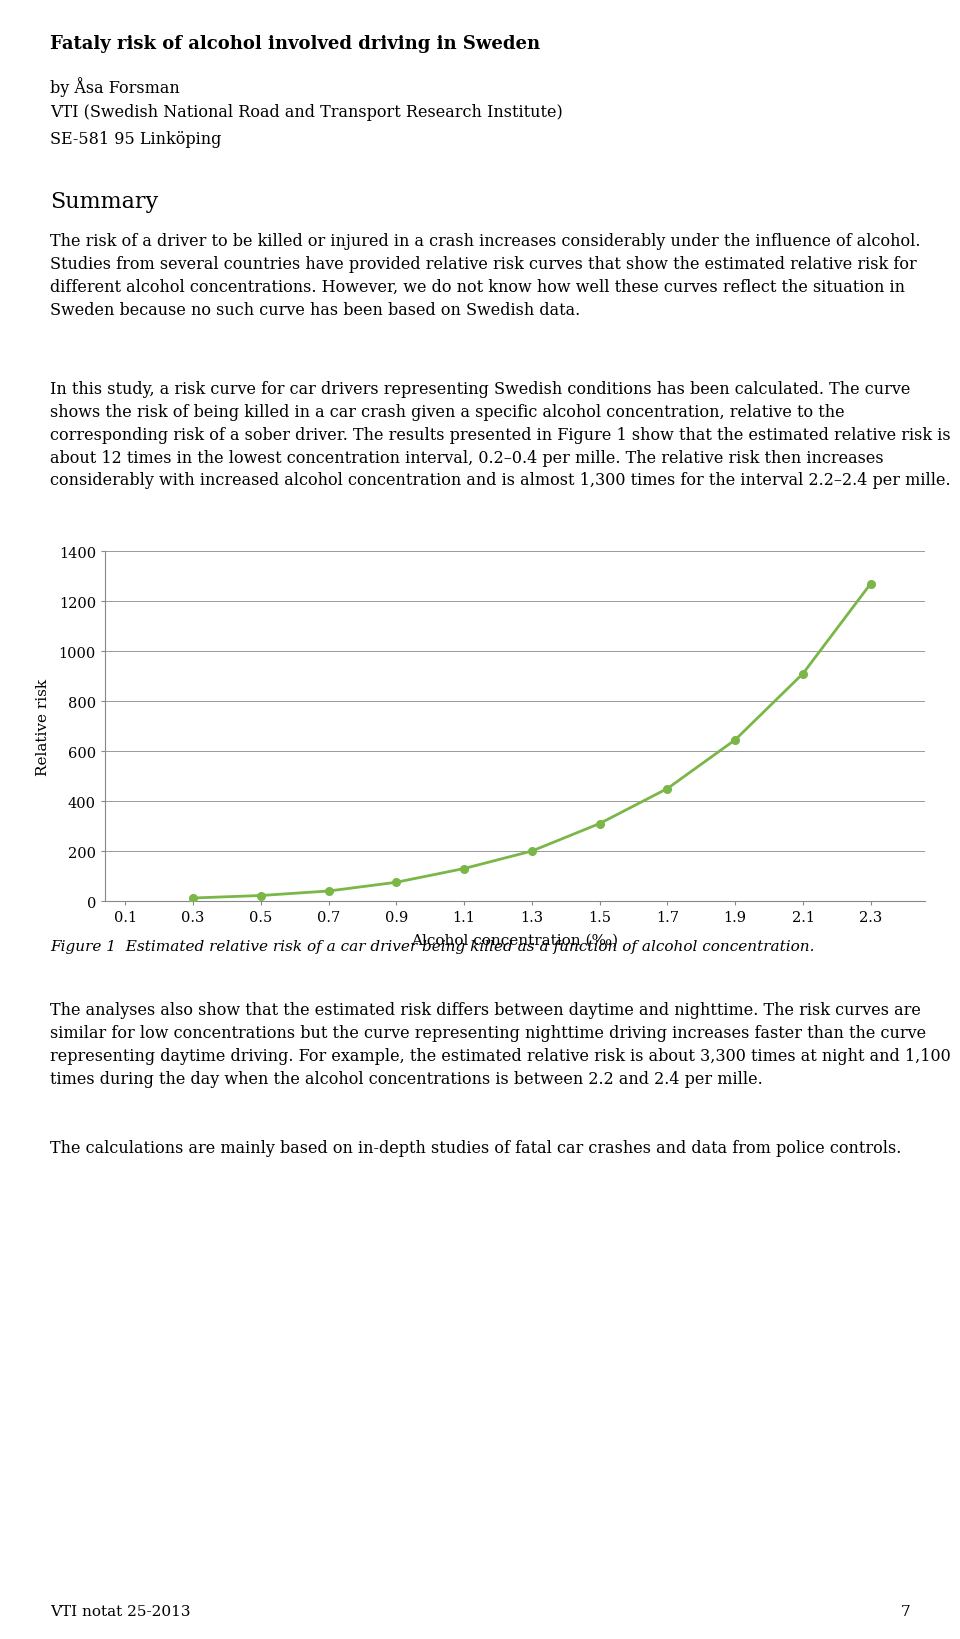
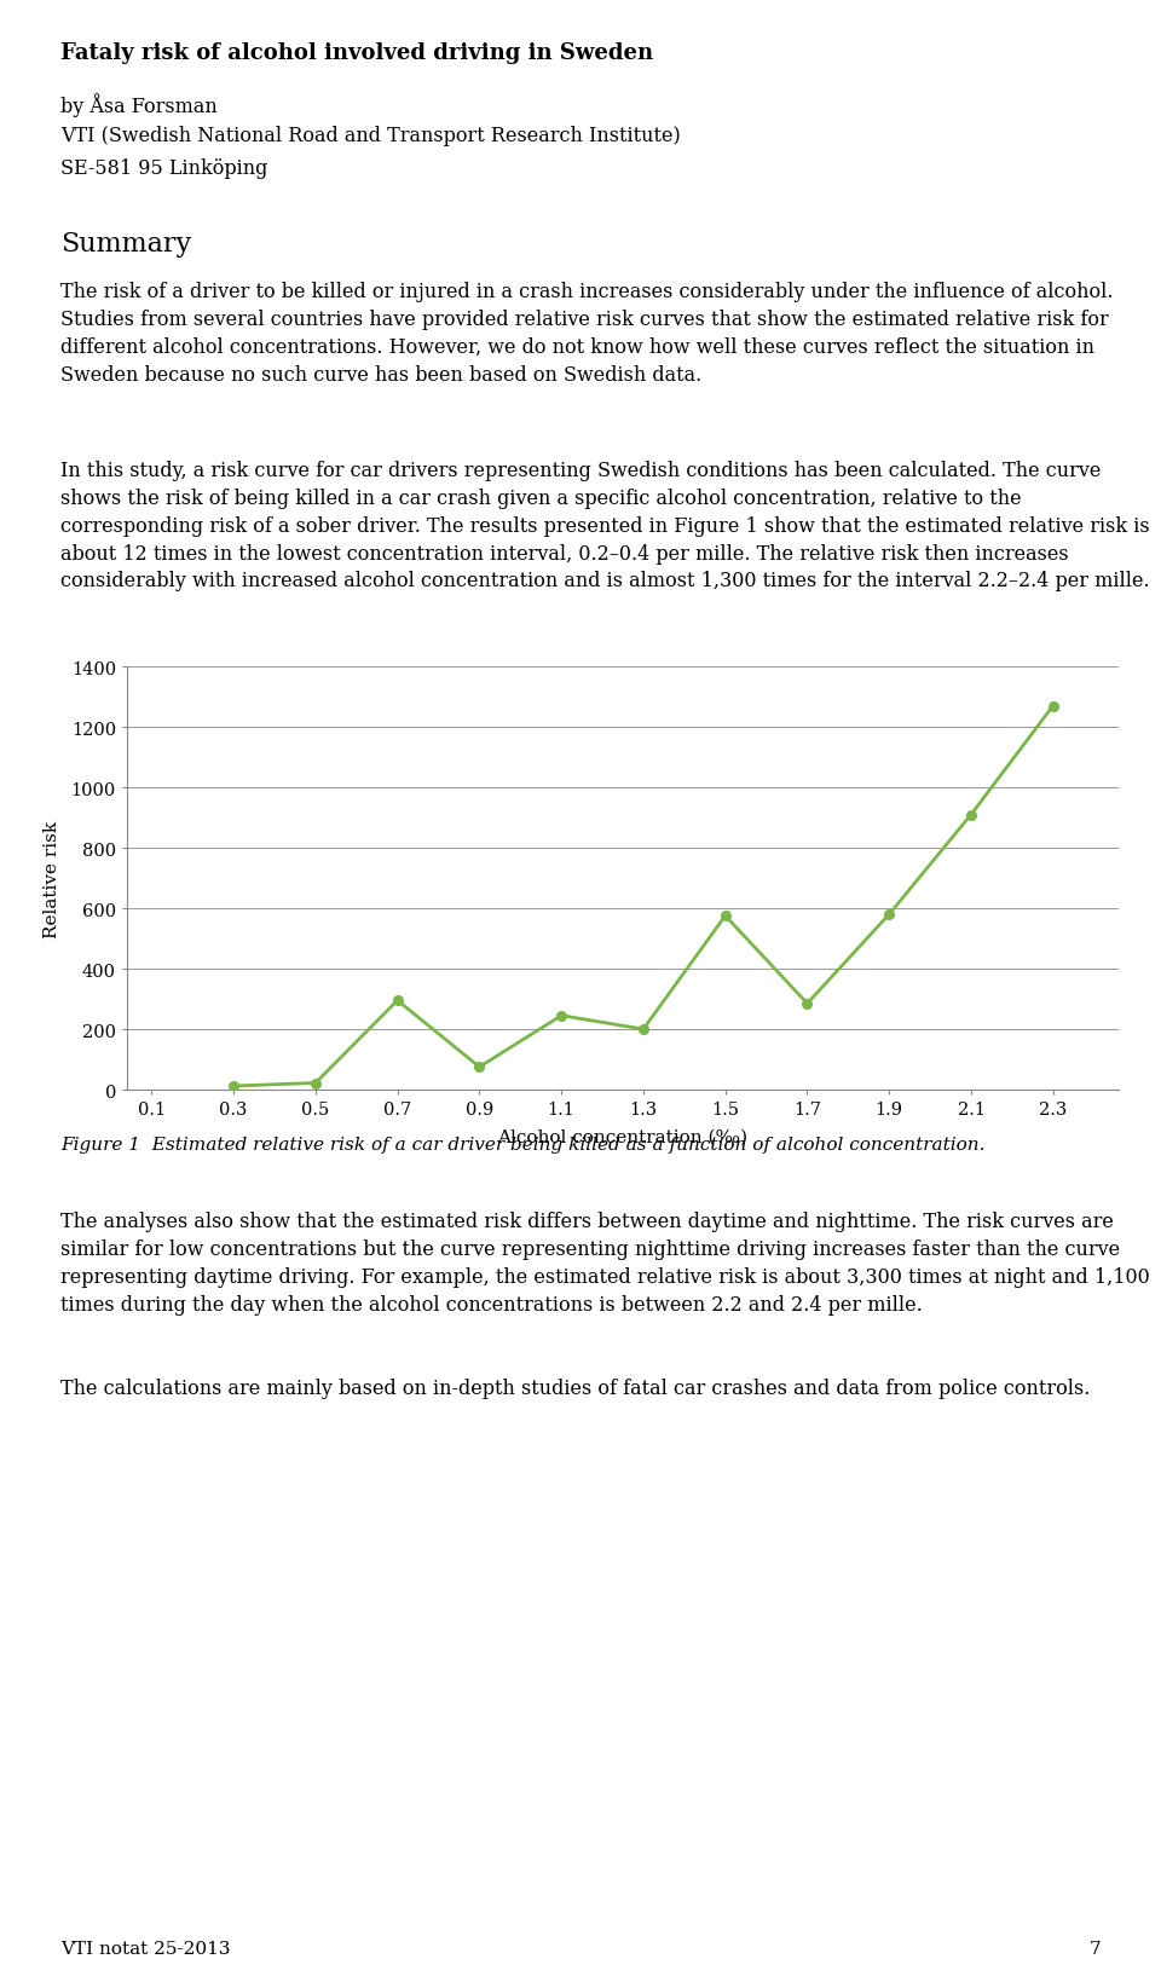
0.7: 40 -> 295
1.1: 130 -> 245
1.5: 310 -> 575
1.7: 450 -> 285
1.9: 645 -> 580
